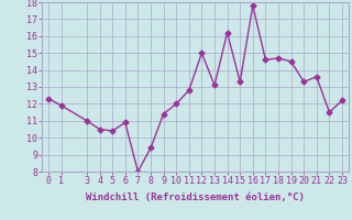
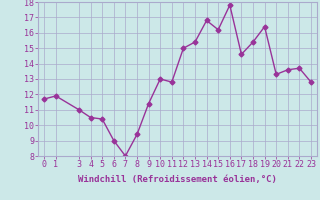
0: 12.3 -> 11.7
6: 10.9 -> 9.0
10: 12.0 -> 13.0
13: 13.1 -> 15.4
14: 16.2 -> 16.8
15: 13.3 -> 16.2
18: 14.7 -> 15.4
19: 14.5 -> 16.4
22: 11.5 -> 13.7
23: 12.2 -> 12.8
